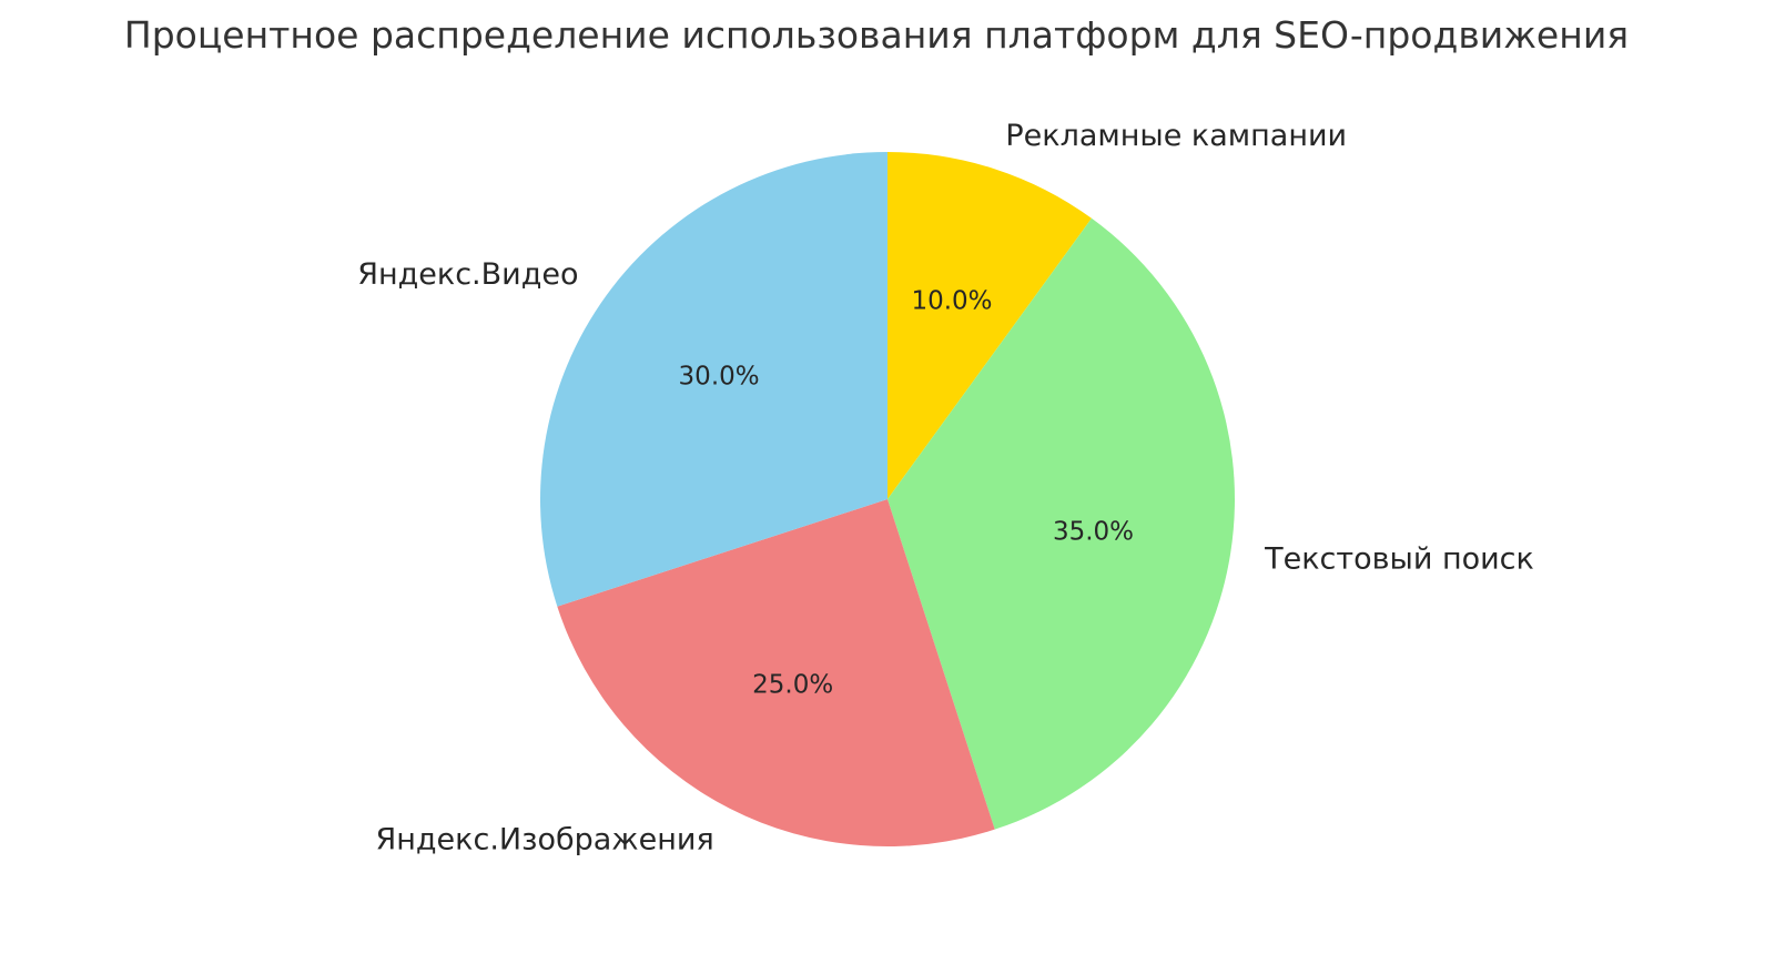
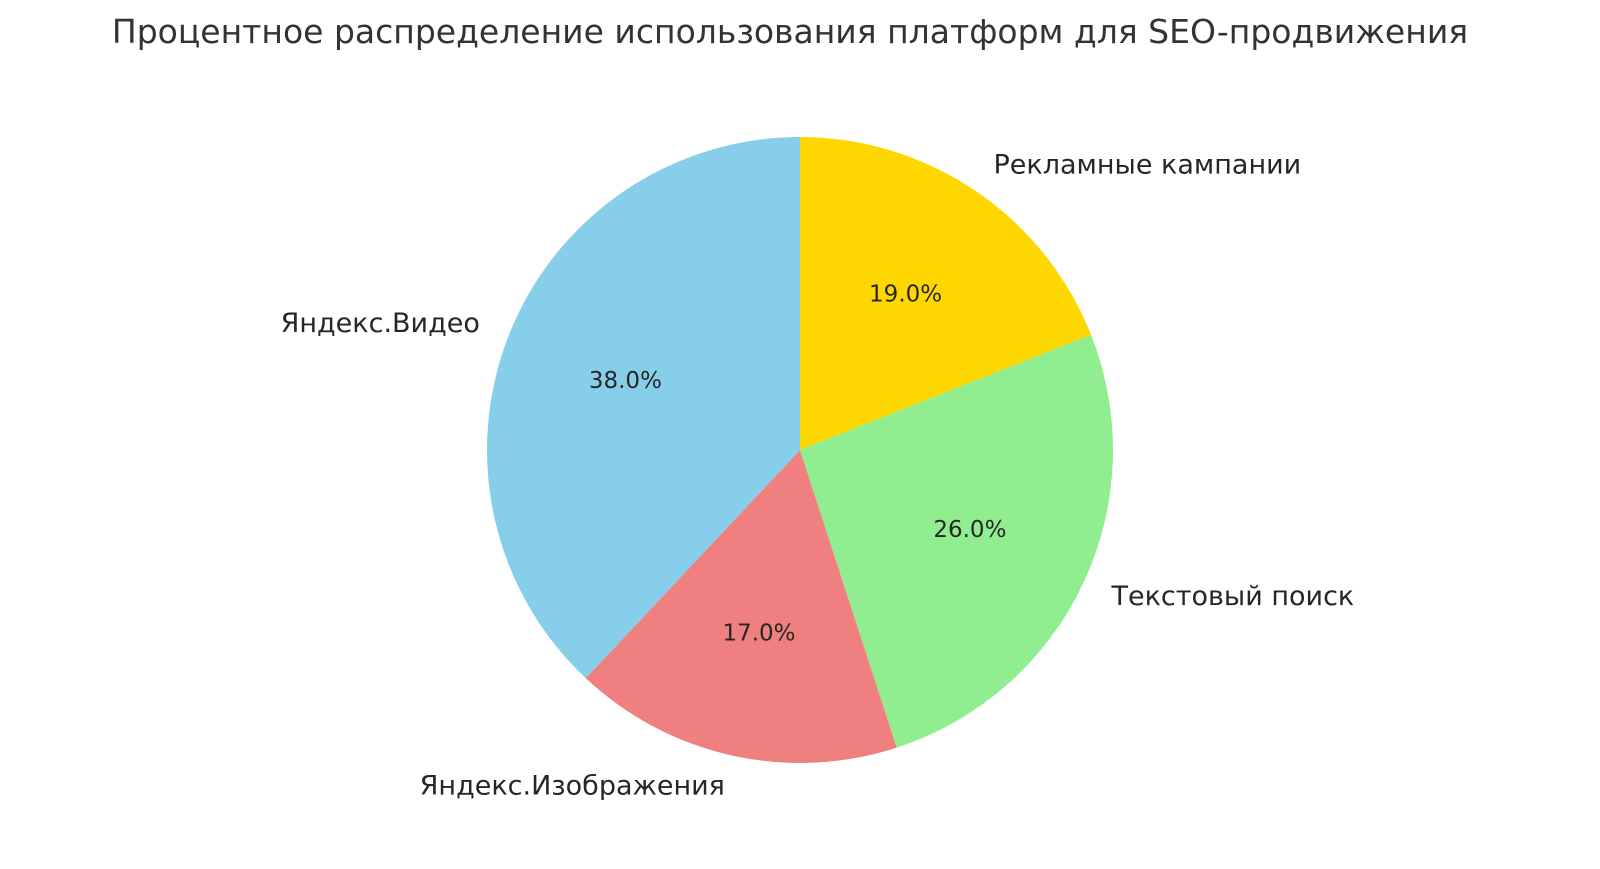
Рекламные кампании: 10.0% -> 19.0%
Текстовый поиск: 35.0% -> 26.0%
Яндекс.Изображения: 25.0% -> 17.0%
Яндекс.Видео: 30.0% -> 38.0%
